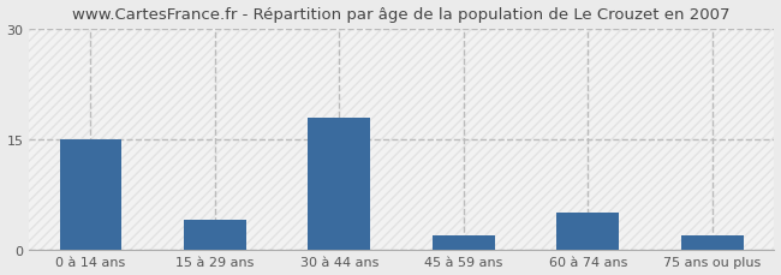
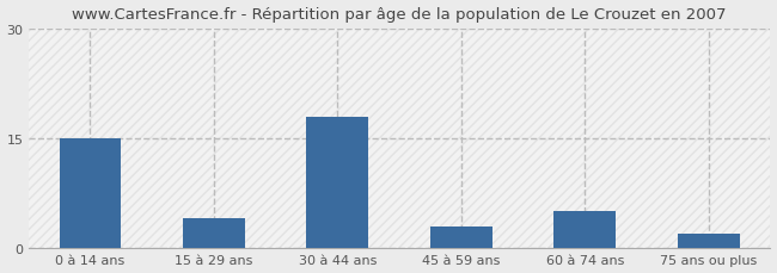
45 à 59 ans: 2 -> 3
